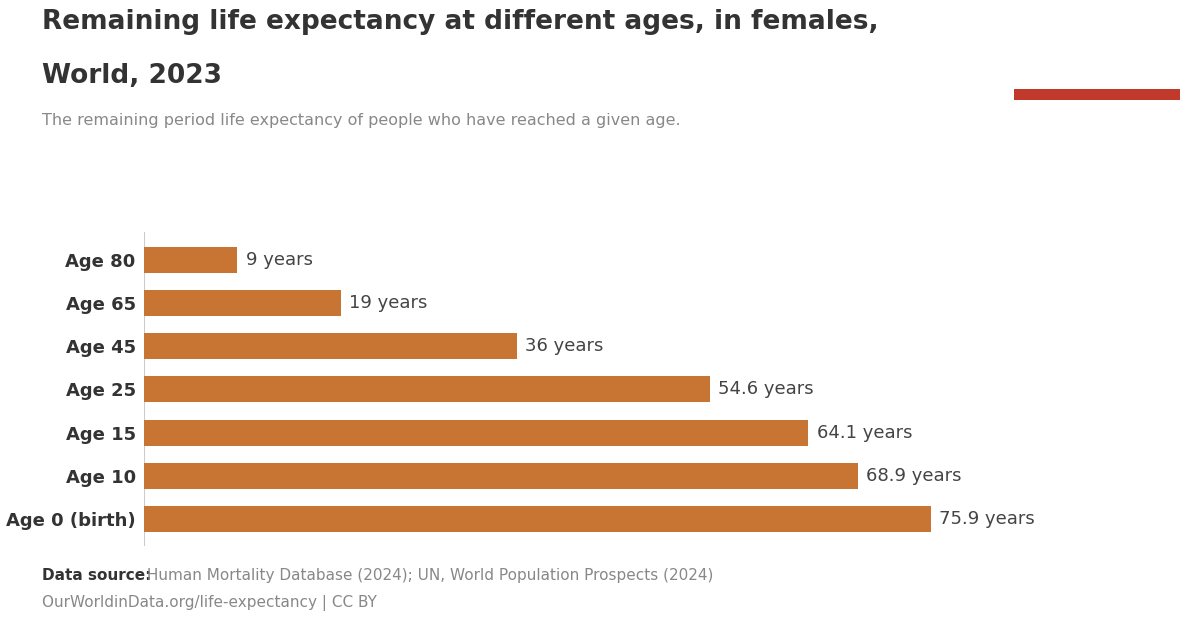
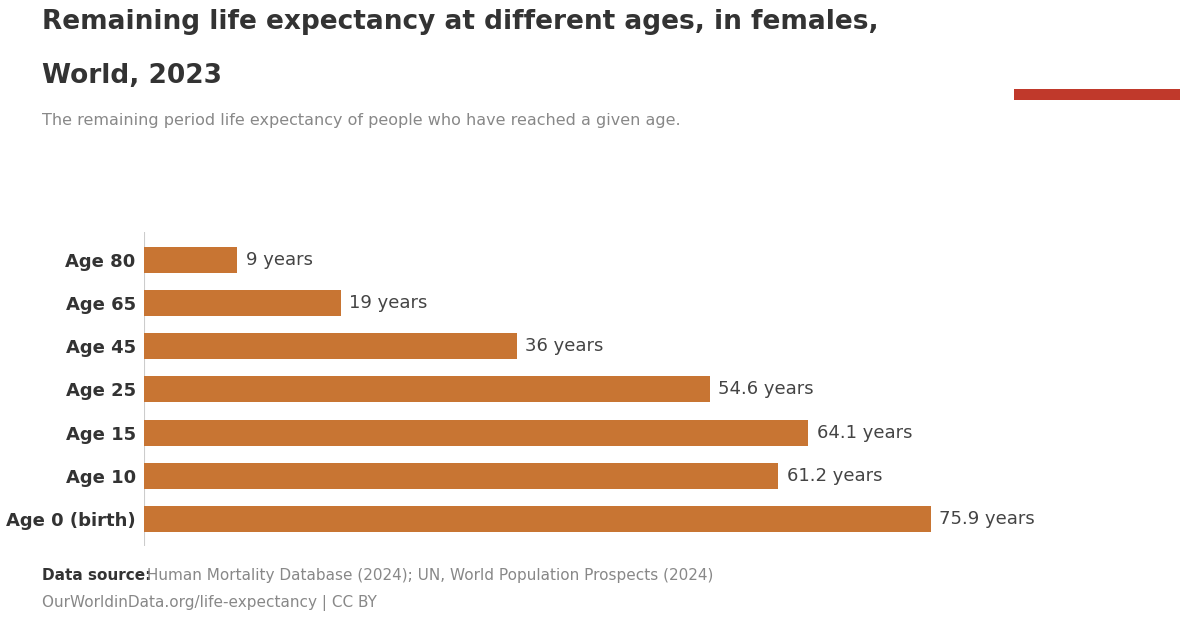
Age 10: 68.9 -> 61.2
